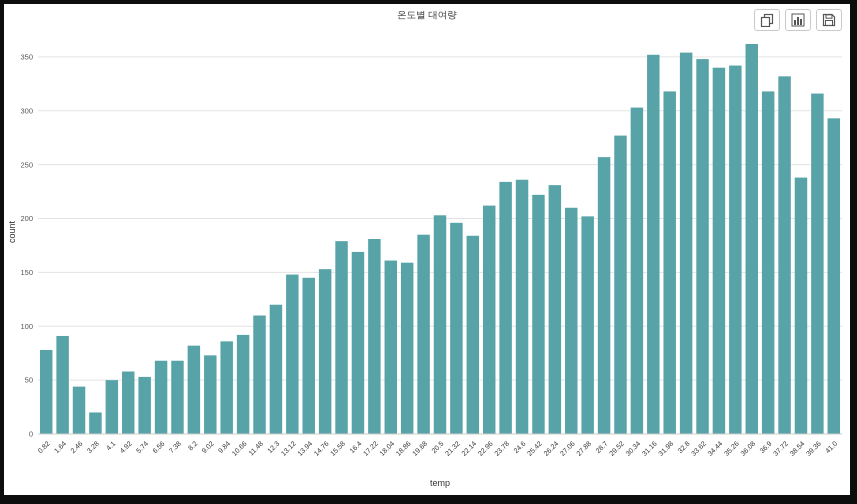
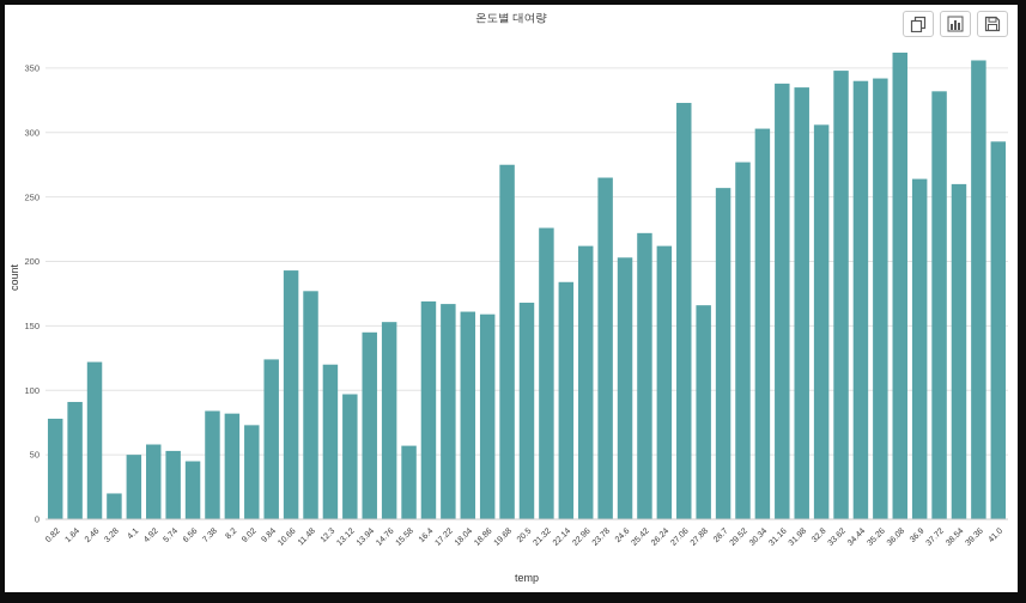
2.46: 44 -> 122
6.56: 68 -> 45
7.38: 68 -> 84
9.84: 86 -> 124
10.66: 92 -> 193
11.48: 110 -> 177
13.12: 148 -> 97
15.58: 179 -> 57
17.22: 181 -> 167
19.68: 185 -> 275
20.5: 203 -> 168
21.32: 196 -> 226
23.78: 234 -> 265
24.6: 236 -> 203
26.24: 231 -> 212
27.06: 210 -> 323
27.88: 202 -> 166
31.16: 352 -> 338
31.98: 318 -> 335
32.8: 354 -> 306
36.9: 318 -> 264
38.54: 238 -> 260
39.36: 316 -> 356
